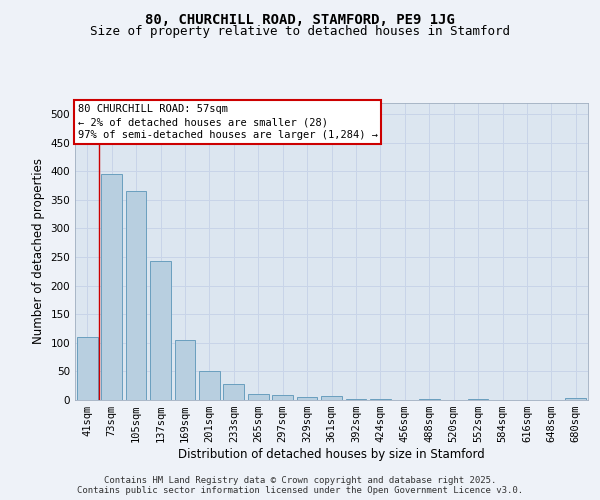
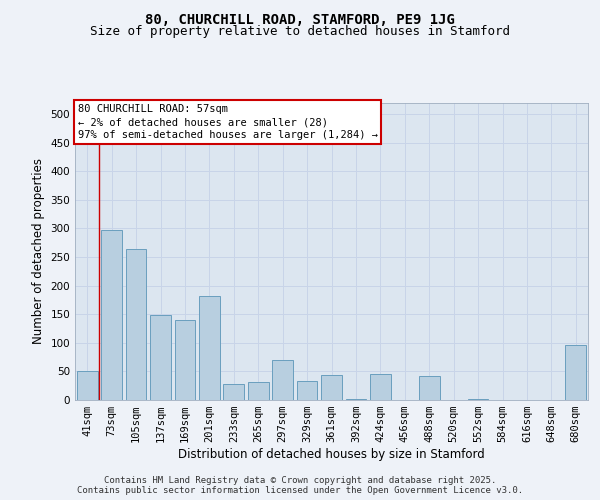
41sqm: 110 -> 50
73sqm: 395 -> 298
105sqm: 365 -> 264
137sqm: 243 -> 148
169sqm: 105 -> 140
201sqm: 50 -> 182
265sqm: 10 -> 32
297sqm: 8 -> 70
329sqm: 6 -> 34
361sqm: 7 -> 44
424sqm: 1 -> 46
488sqm: 1 -> 42
680sqm: 3 -> 96
